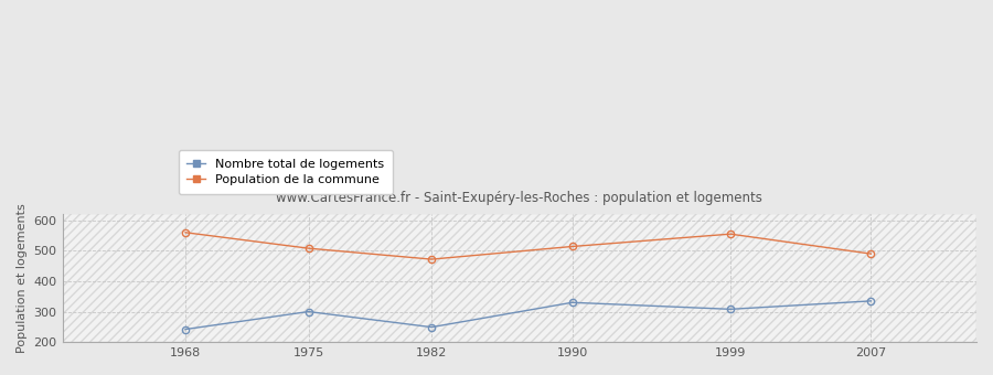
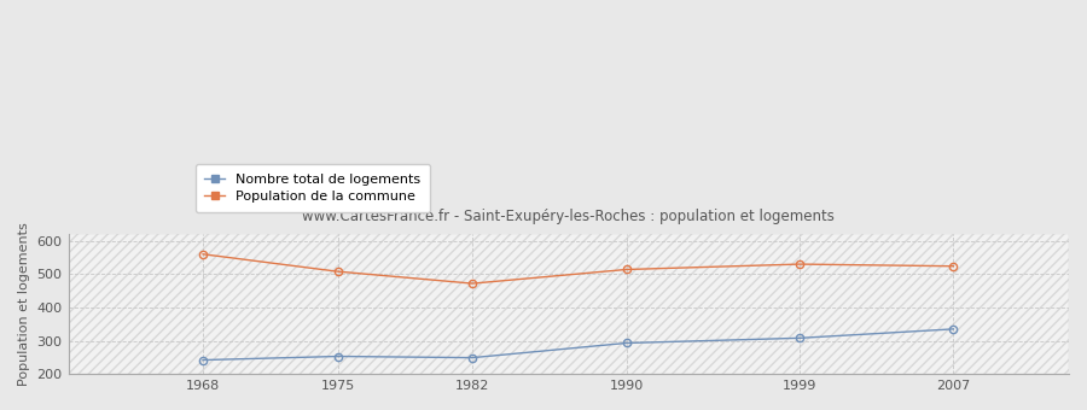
Nombre total de logements/1975: 300 -> 253
Nombre total de logements/1990: 330 -> 293
Population de la commune/1999: 555 -> 530
Population de la commune/2007: 490 -> 524
